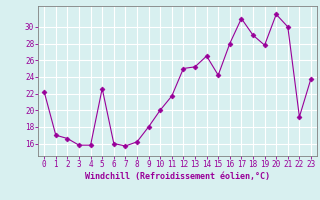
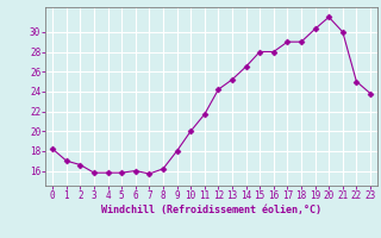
0: 22.2 -> 18.2
5: 22.6 -> 15.8
12: 25.0 -> 24.2
15: 24.2 -> 28.0
17: 31.0 -> 29.0
19: 27.8 -> 30.3
22: 19.2 -> 25.0
